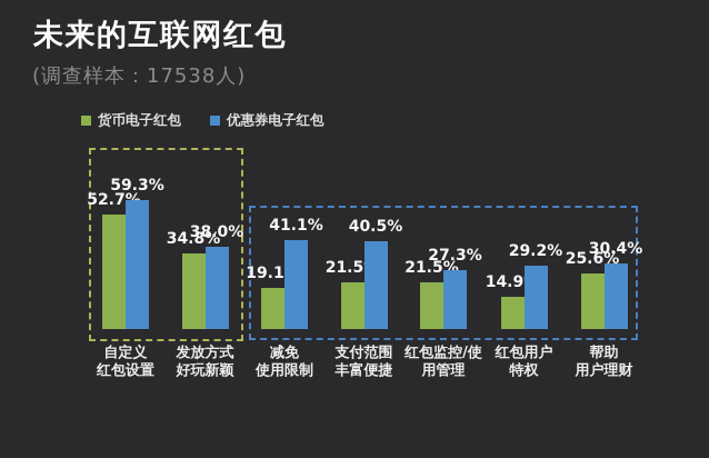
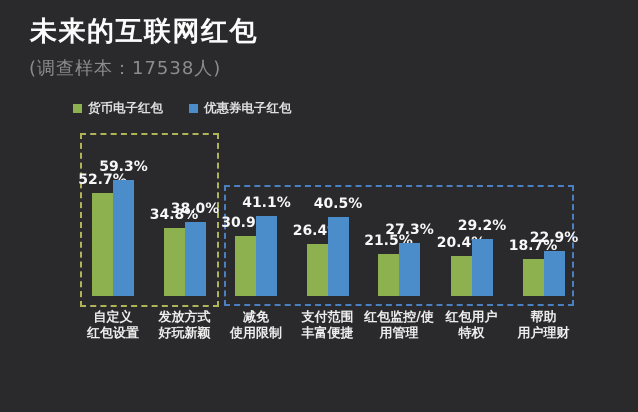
货币电子红包/减免 使用限制: 19.1% -> 30.9%
货币电子红包/支付范围 丰富便捷: 21.5% -> 26.4%
货币电子红包/红包用户 特权: 14.9% -> 20.4%
货币电子红包/帮助 用户理财: 25.6% -> 18.7%
优惠券电子红包/帮助 用户理财: 30.4% -> 22.9%
